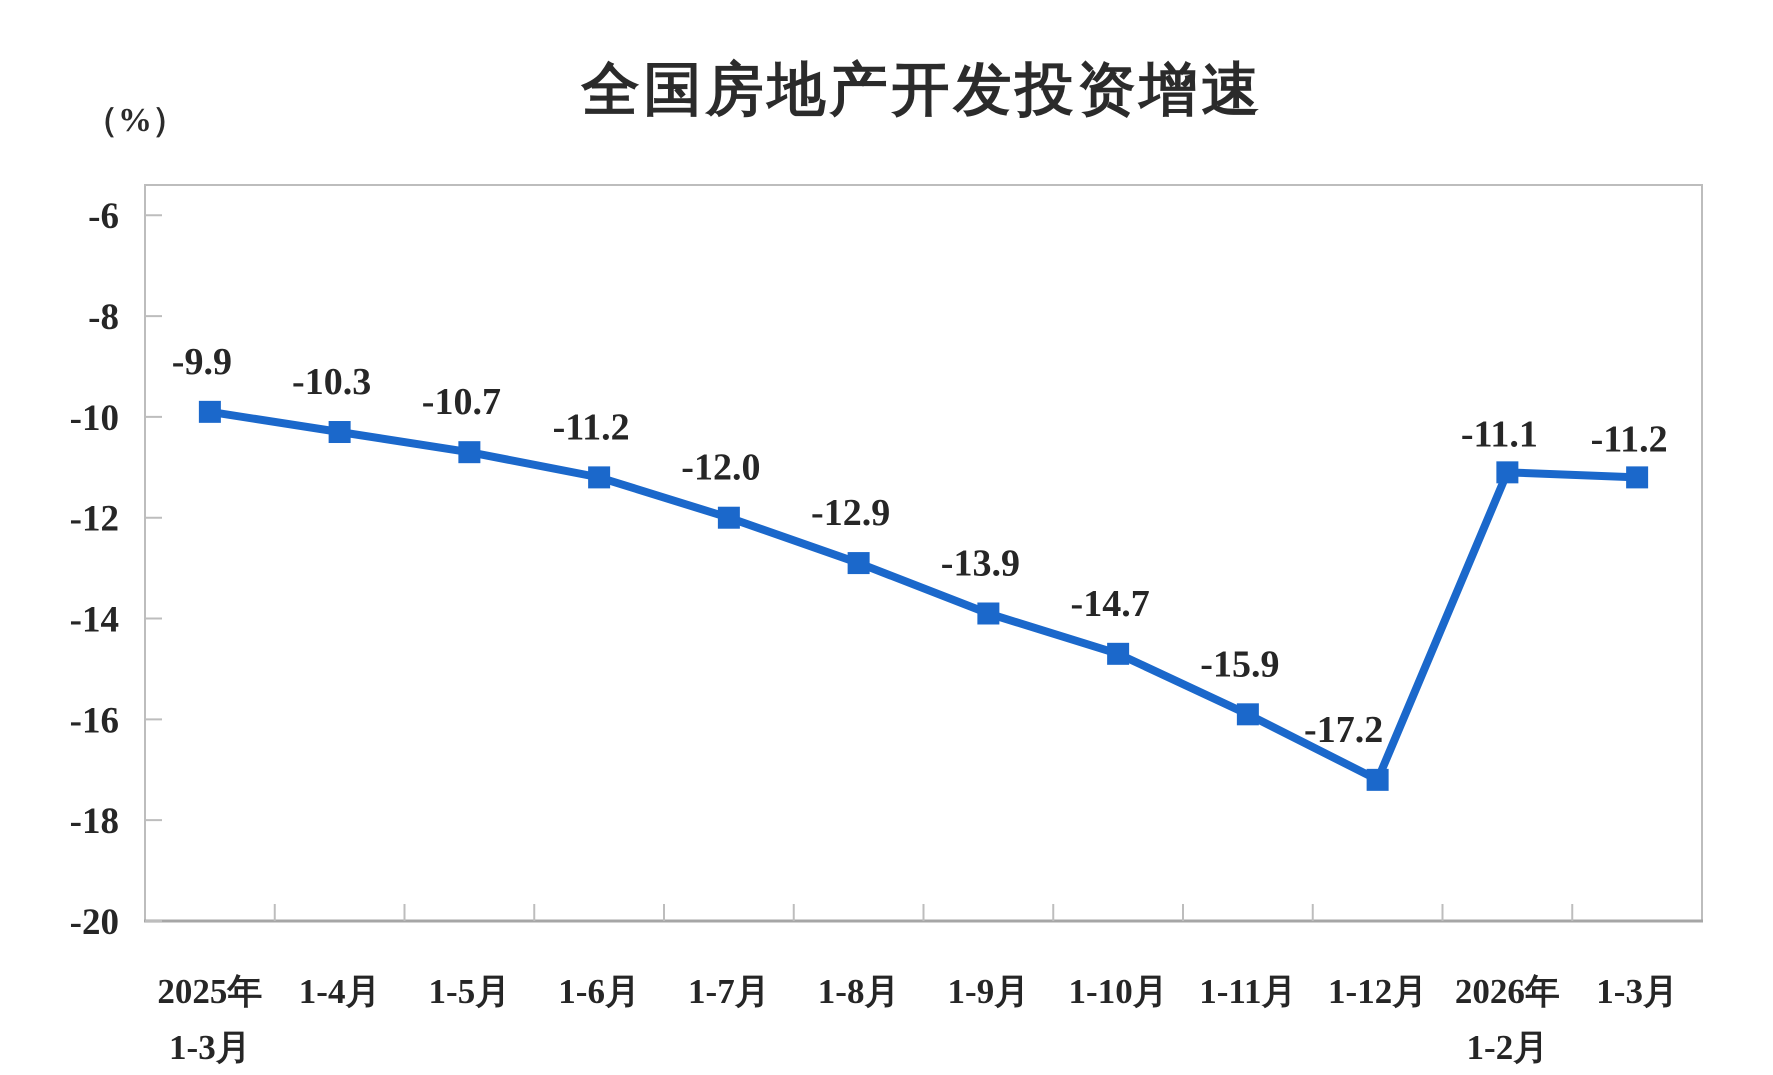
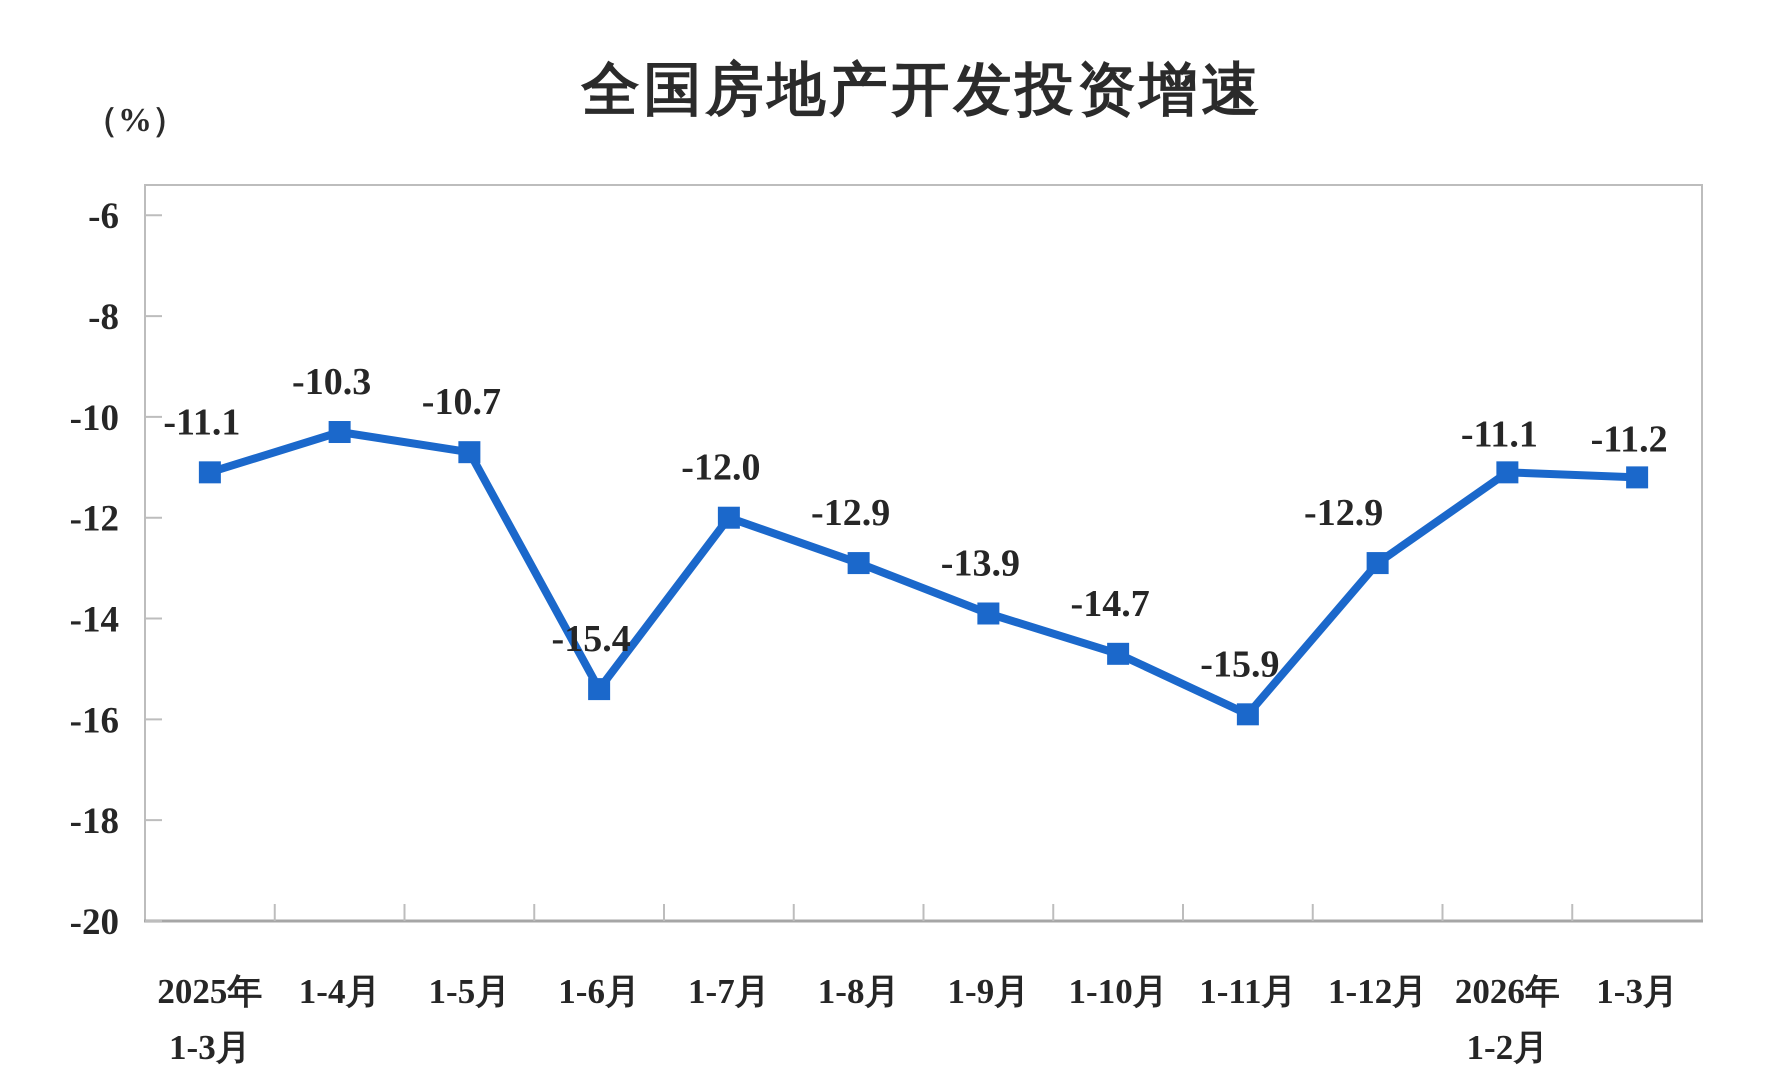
2025年 1-3月: -9.9 -> -11.1
1-6月: -11.2 -> -15.4
1-12月: -17.2 -> -12.9
